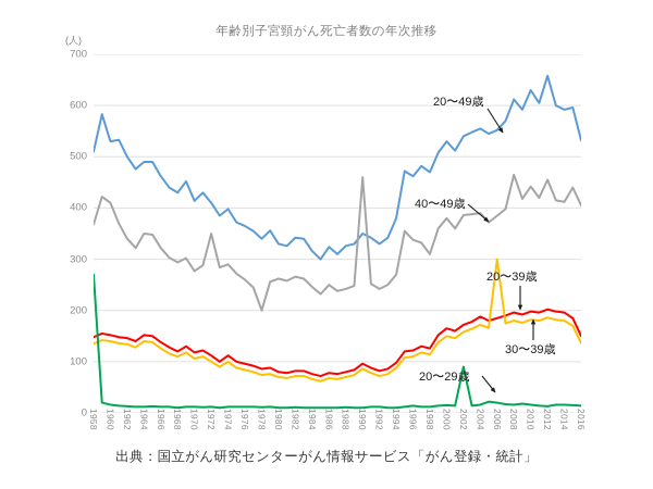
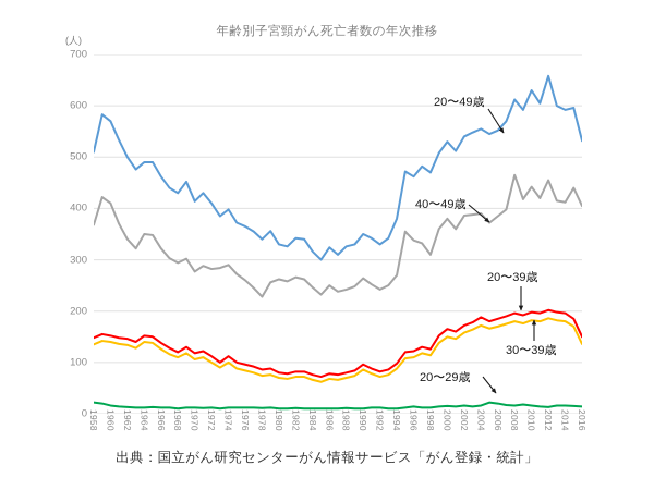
20〜29歳/1958: 270 -> 20
20〜49歳/1960: 530 -> 570
40〜49歳/1972: 350 -> 280
40〜49歳/1978: 200 -> 230
40〜49歳/1990: 460 -> 260
20〜29歳/2002: 90 -> 20
30〜39歳/2006: 300 -> 170
